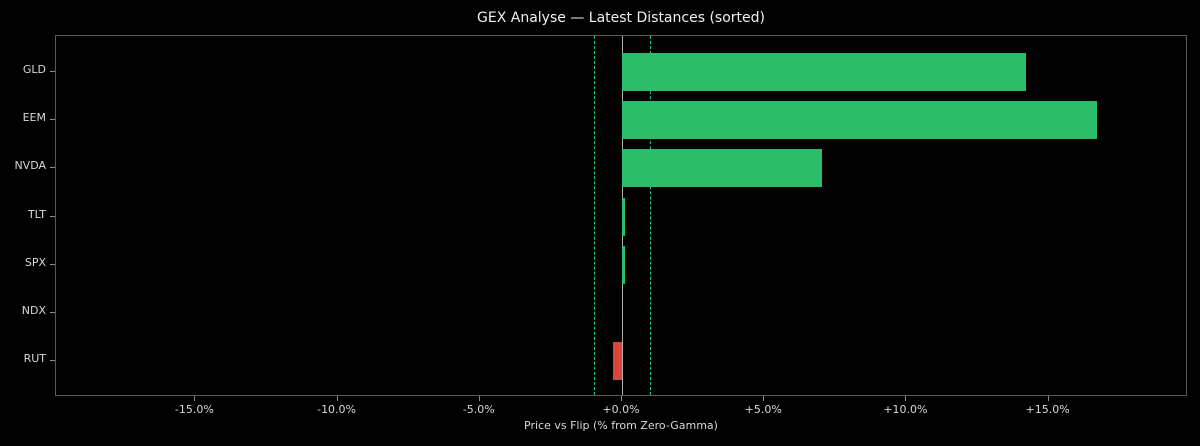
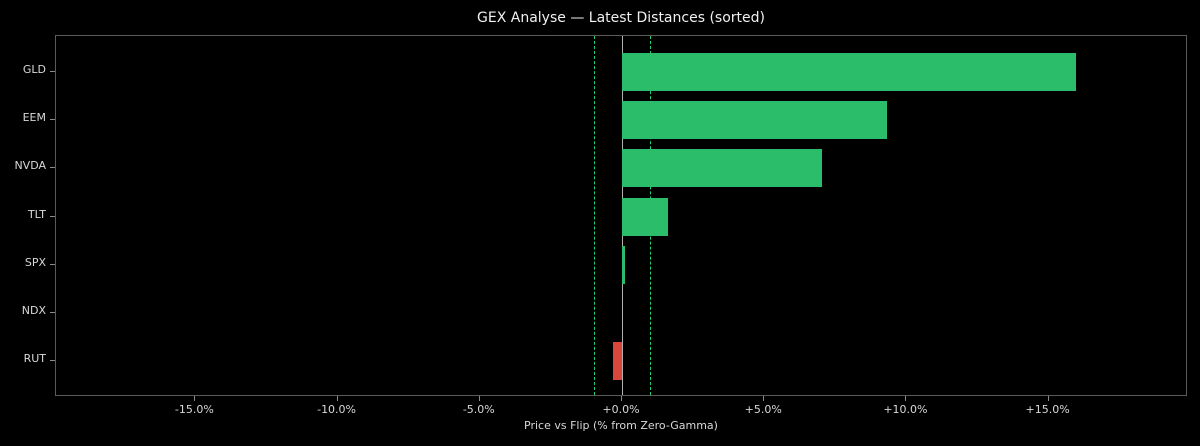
GLD: 14.2% -> 15.9%
EEM: 16.7% -> 9.3%
TLT: 0.1% -> 1.6%
